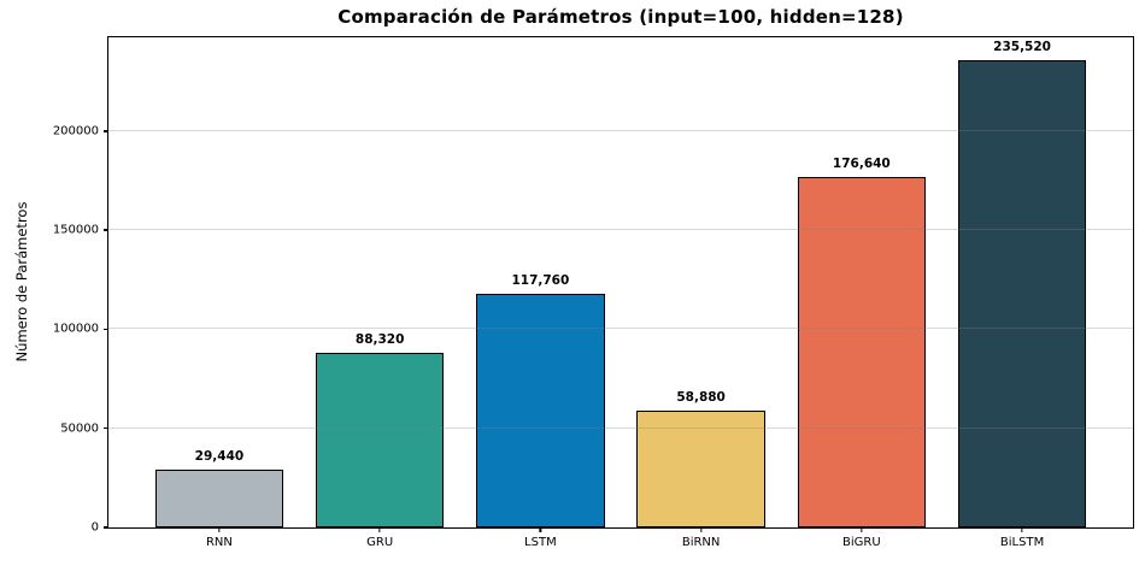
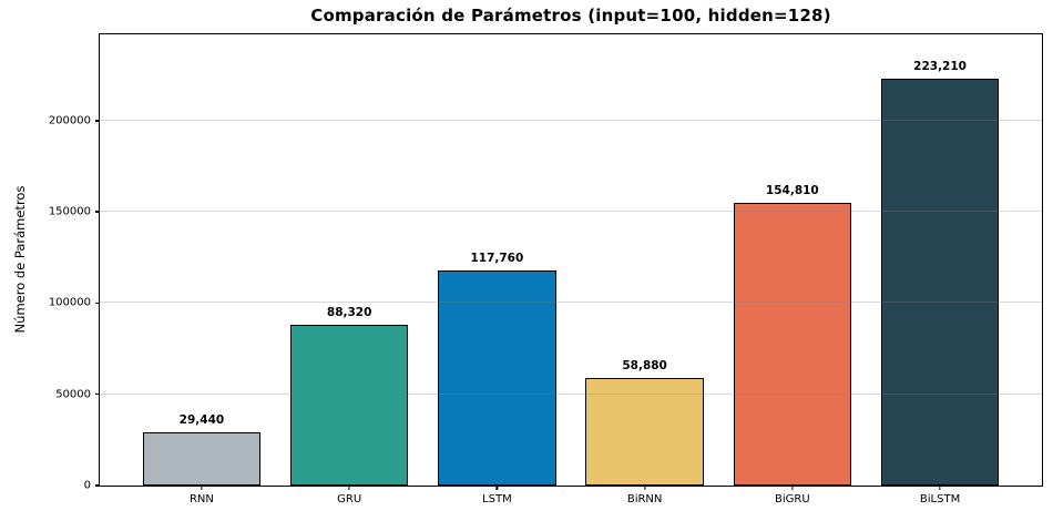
BiGRU: 176,640 -> 154,810
BiLSTM: 235,520 -> 223,210
